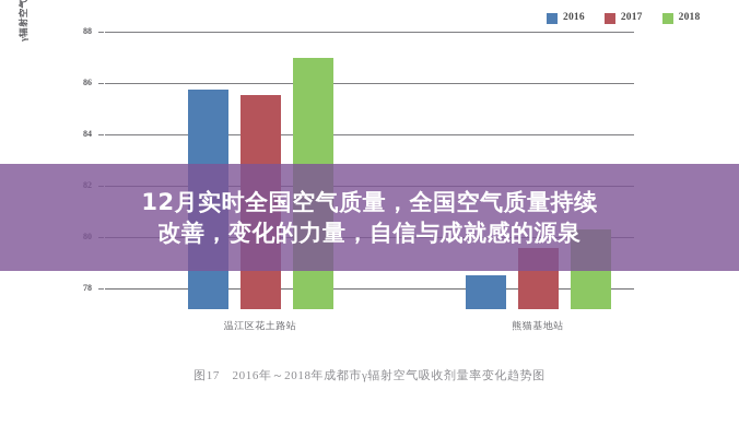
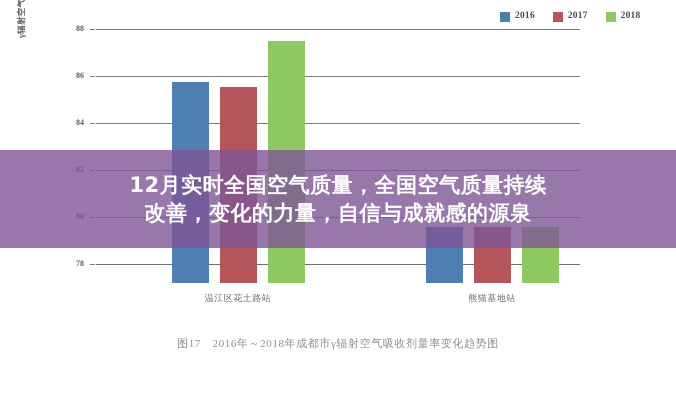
2018/温江区花土路站: 87.0 -> 87.5
2016/熊猫基地站: 78.5 -> 79.6
2018/熊猫基地站: 80.3 -> 79.6
